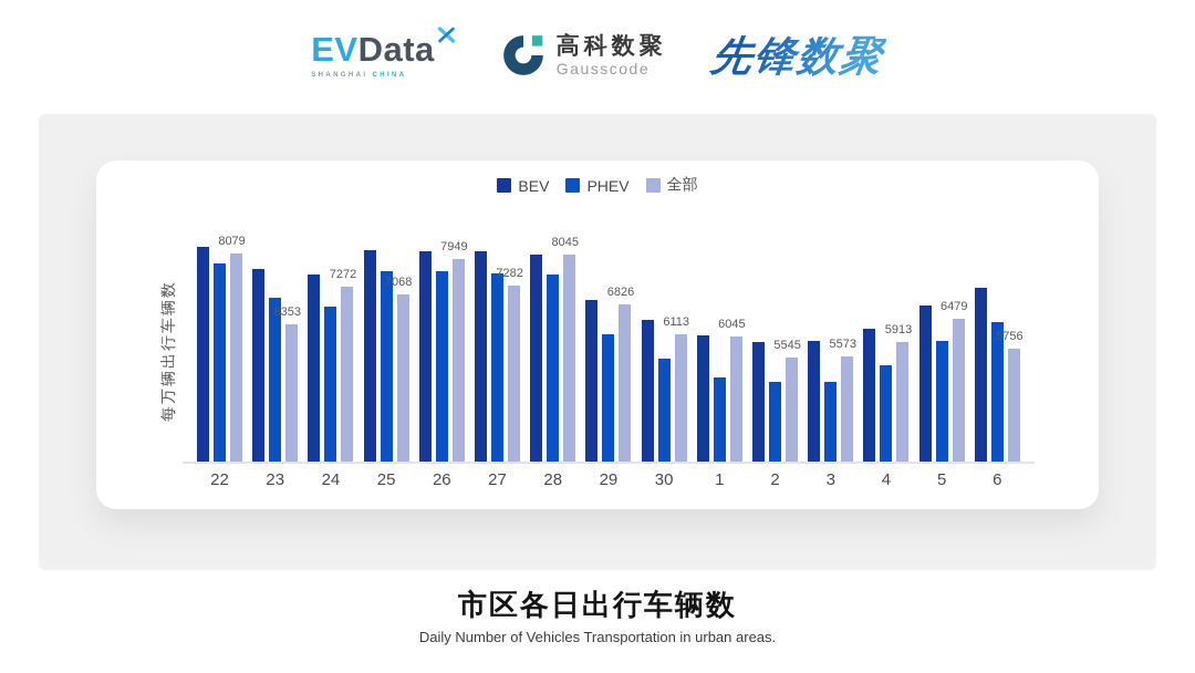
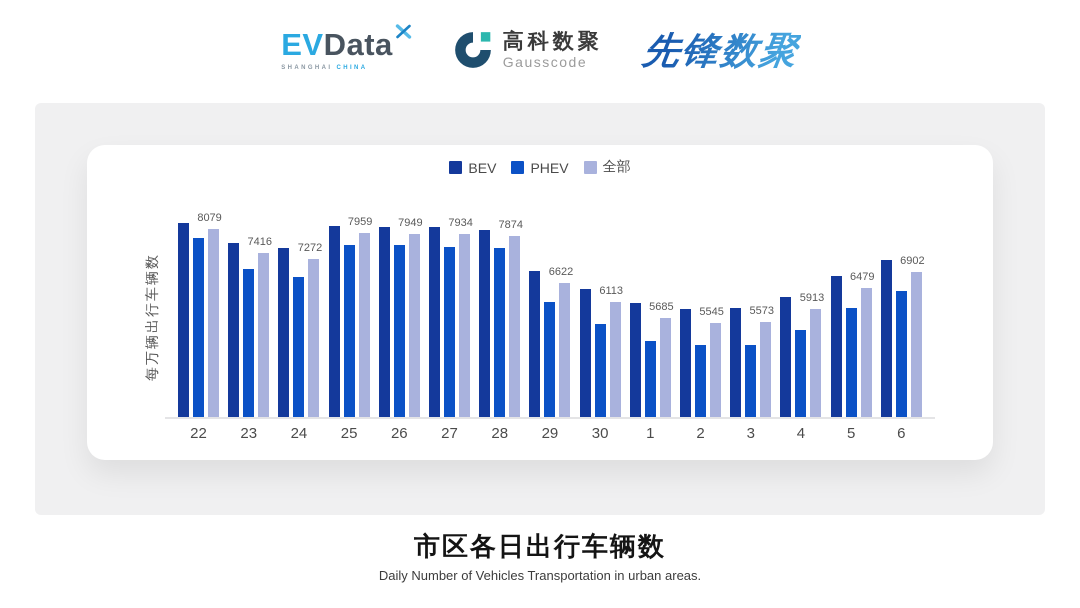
全部/23: 6353 -> 7416
全部/25: 7068 -> 7959
全部/27: 7282 -> 7934
全部/28: 8045 -> 7874
全部/29: 6826 -> 6622
全部/1: 6045 -> 5685
全部/6: 5756 -> 6902
